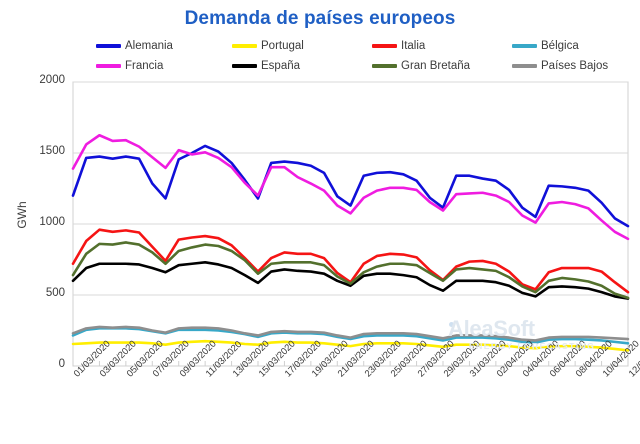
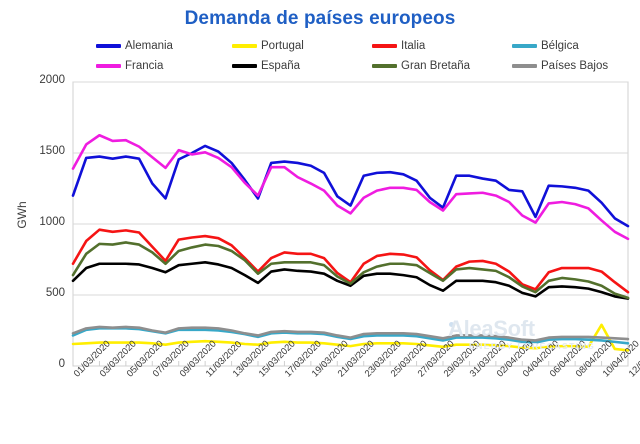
Alemania/04/04/2020: 1120 -> 1230
Portugal/10/04/2020: 130 -> 290
